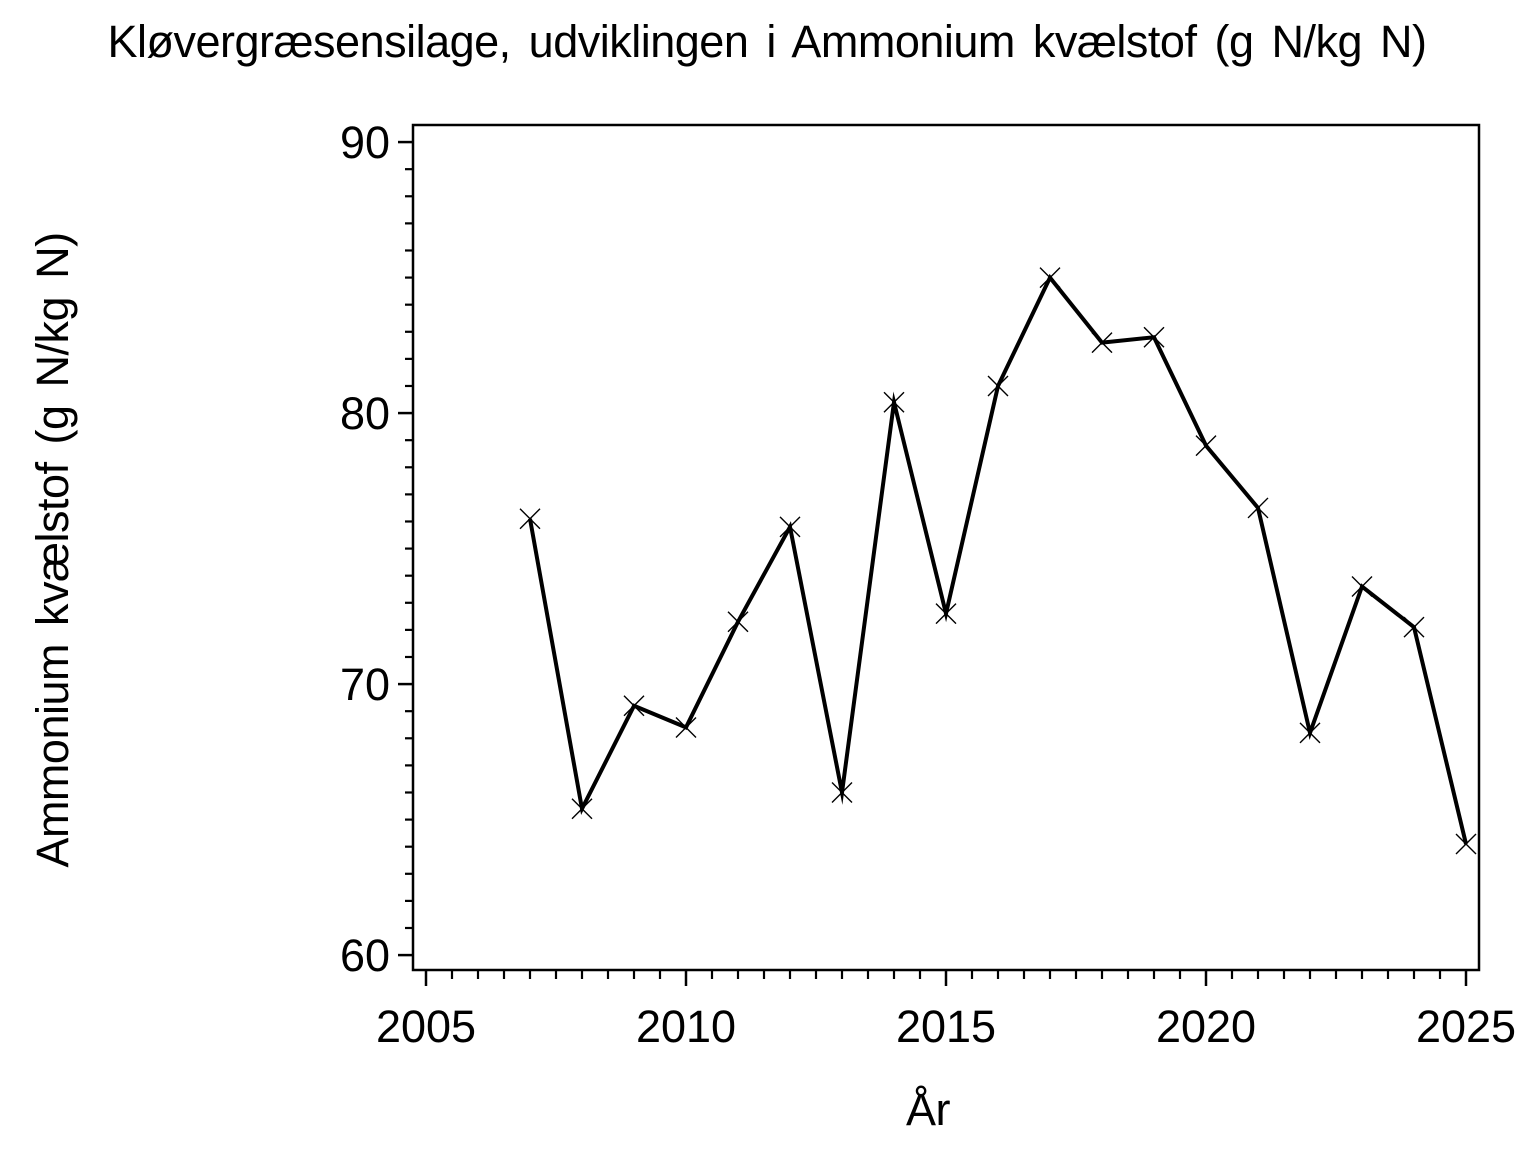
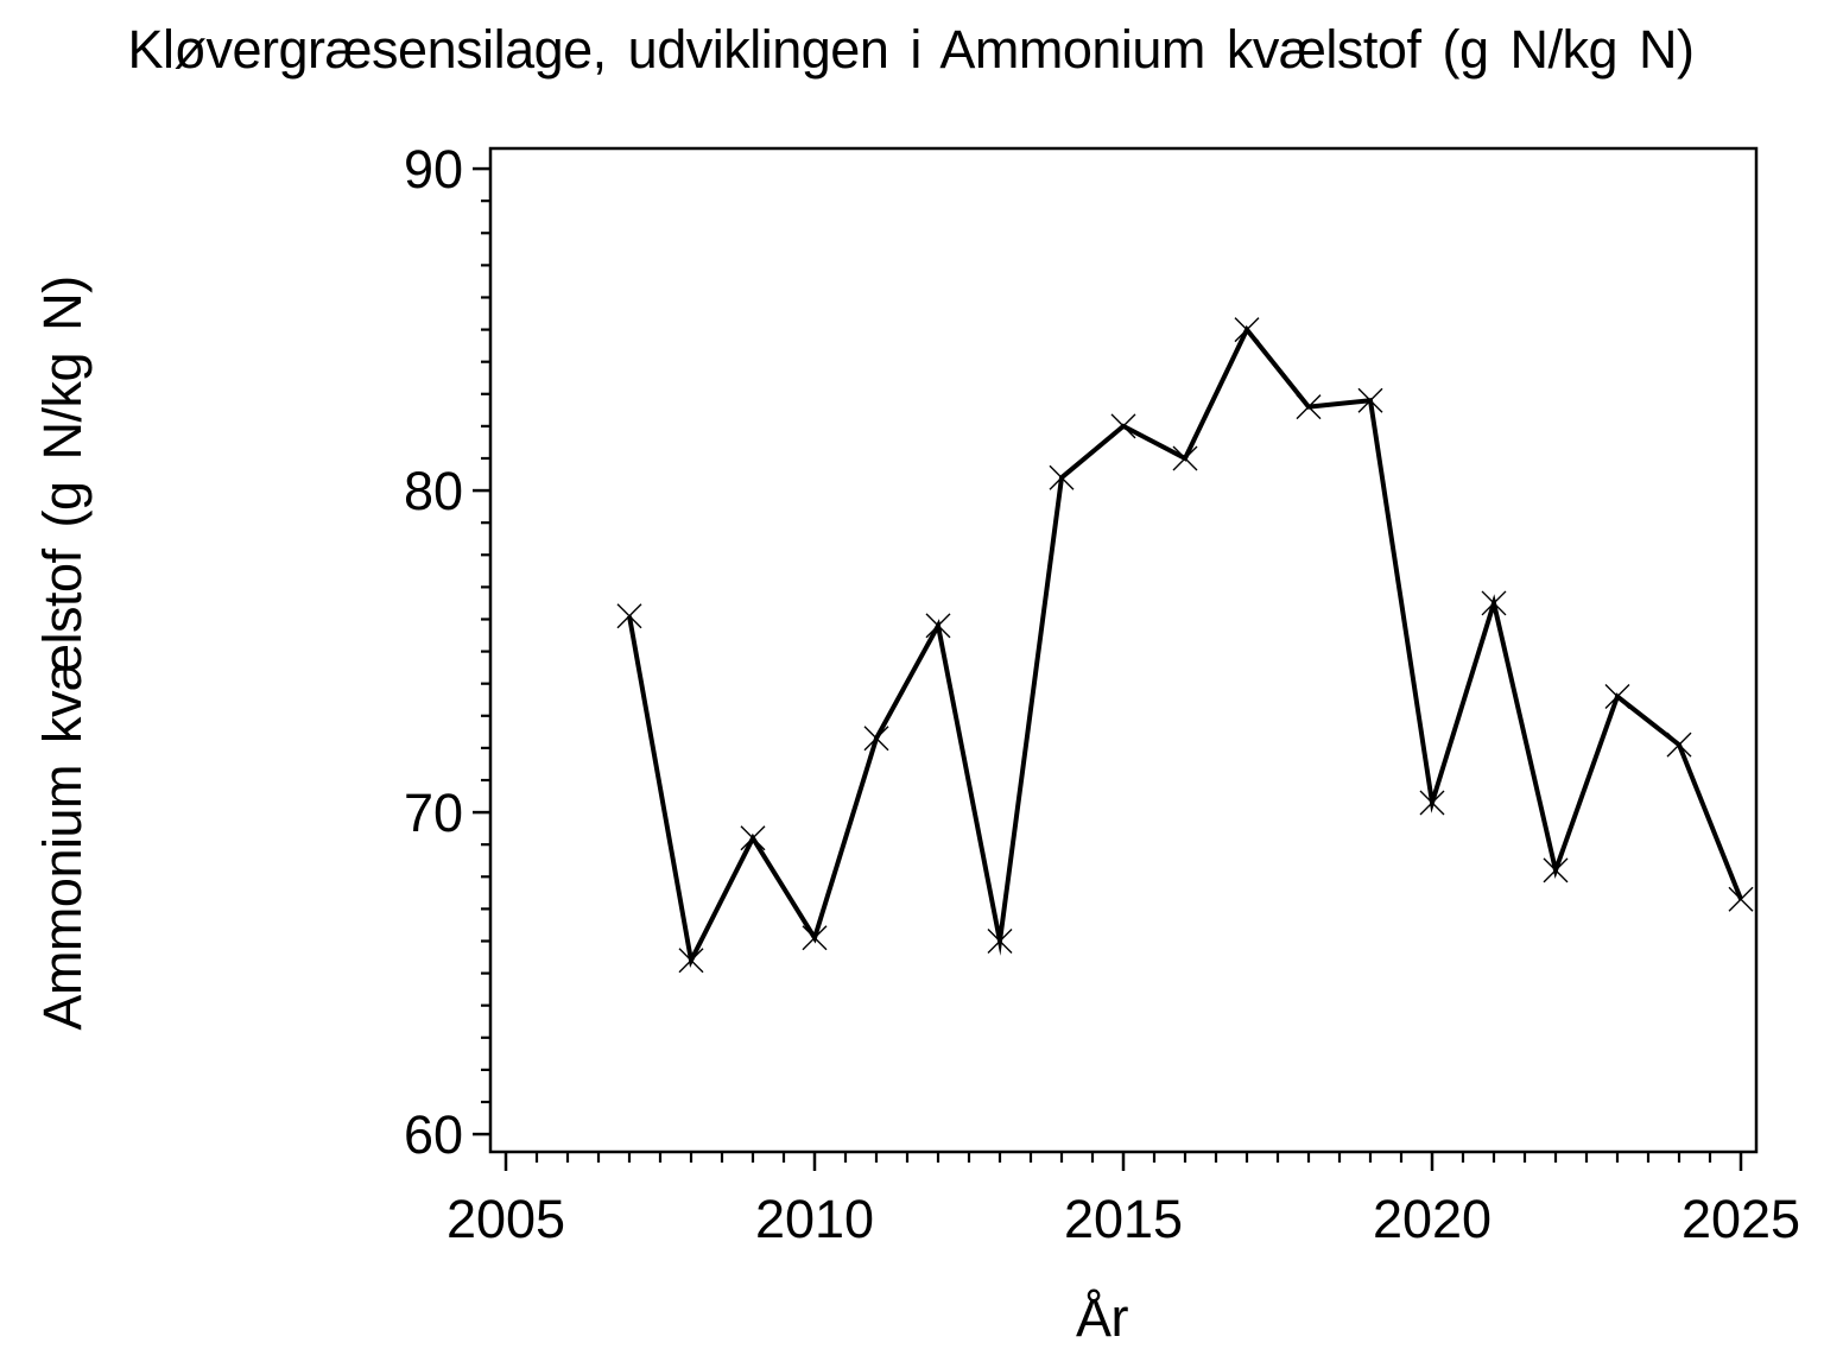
2010: 68.4 -> 66.1
2015: 72.6 -> 82.0
2020: 78.8 -> 70.3
2025: 64.1 -> 67.3
